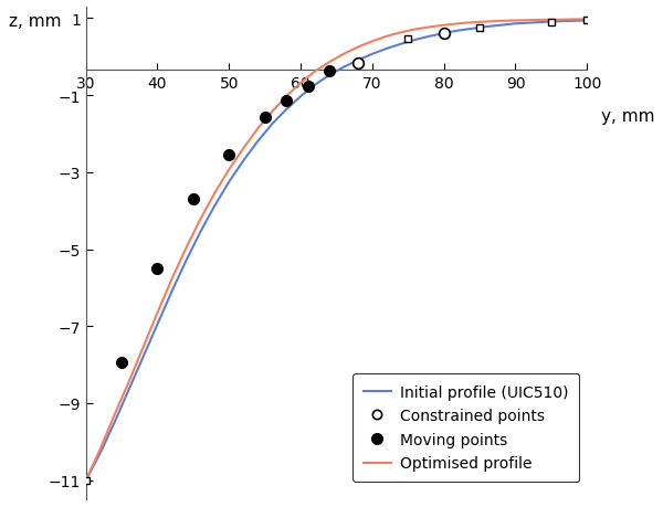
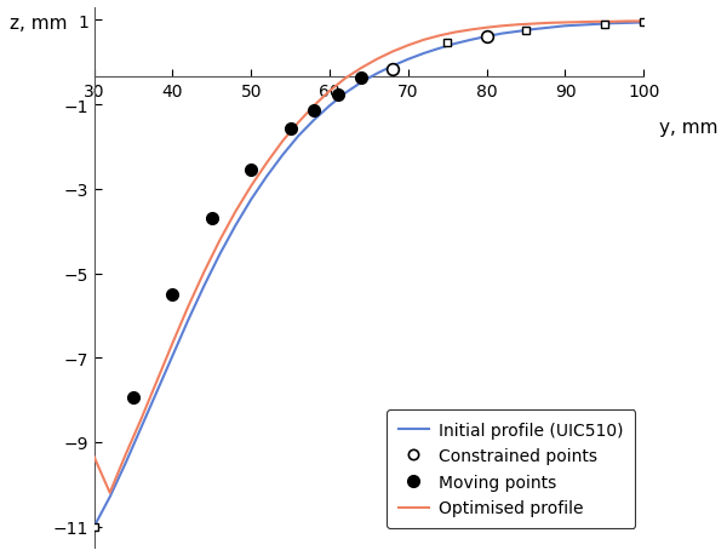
Optimised profile/30: -11.00 -> -9.35
